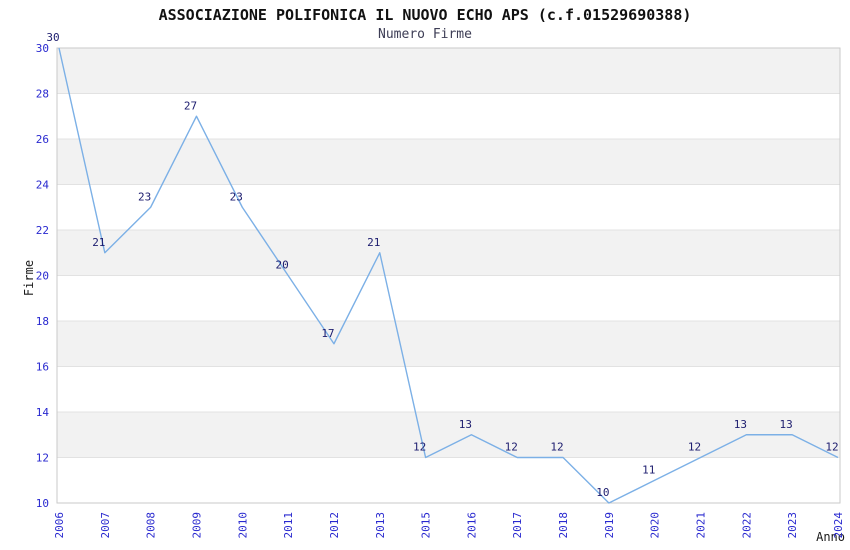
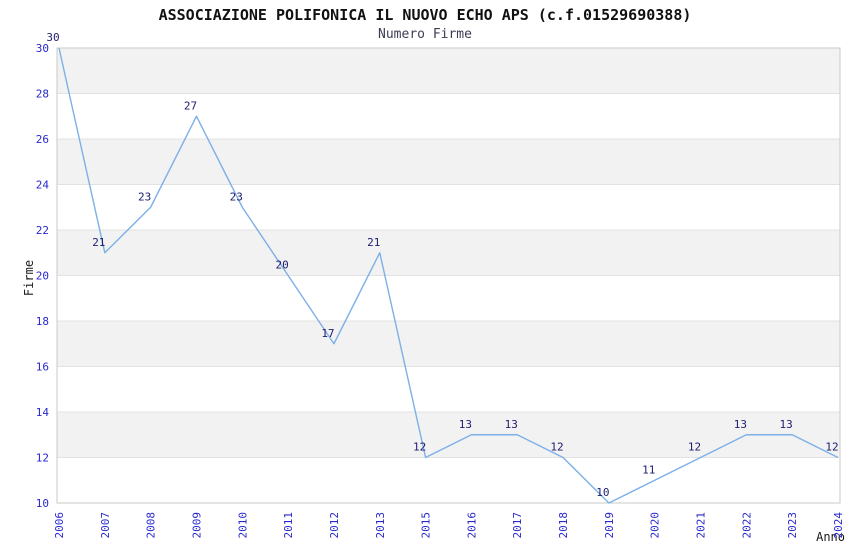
2017: 12 -> 13
